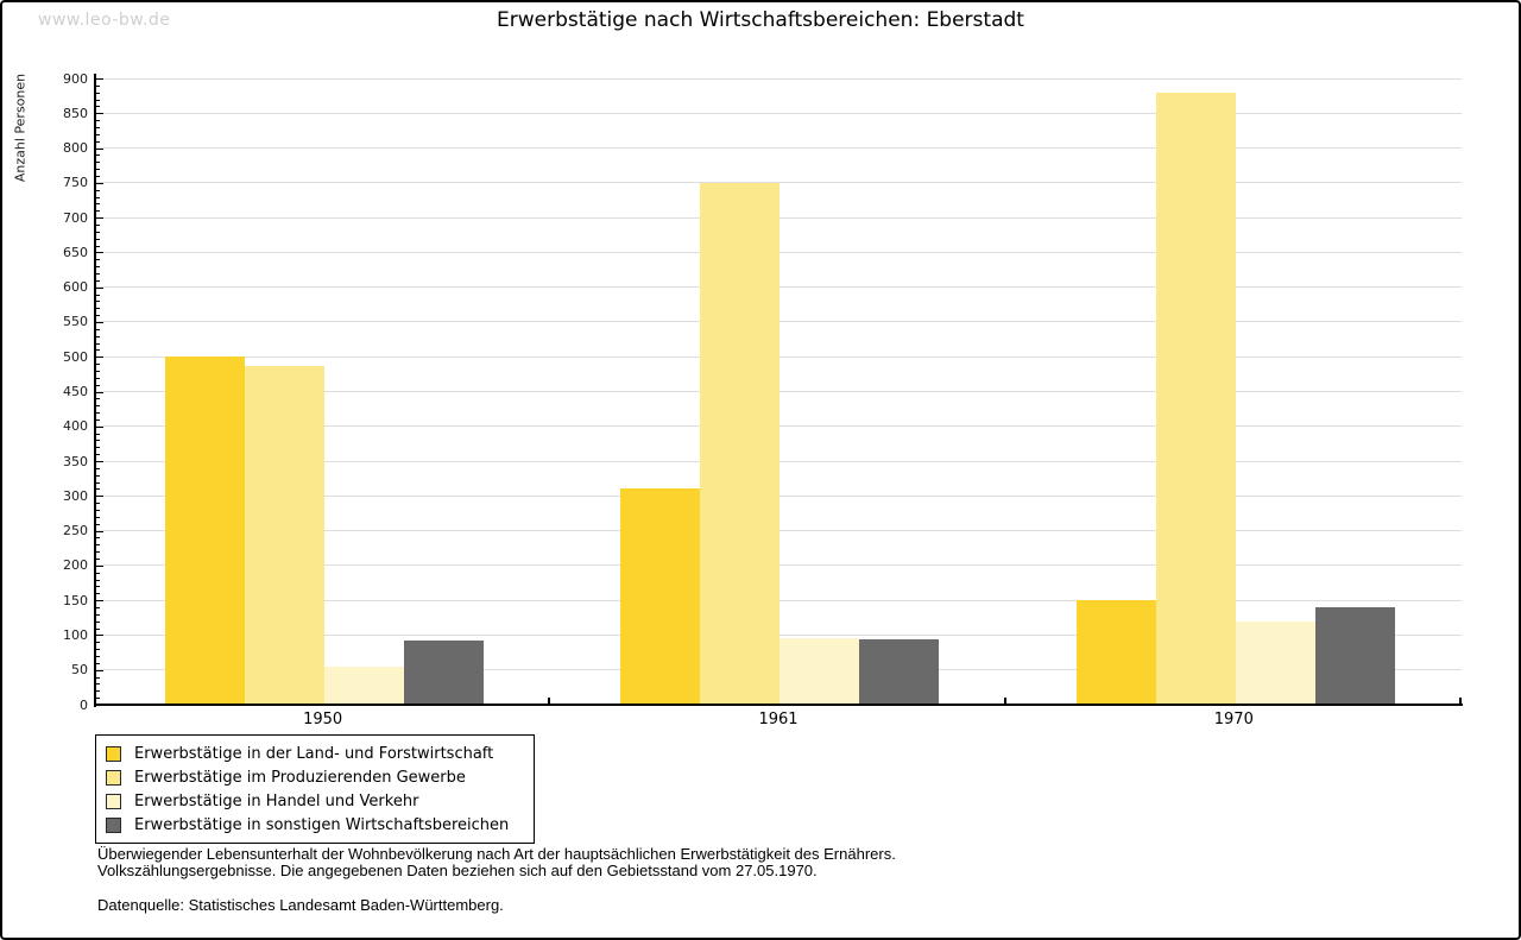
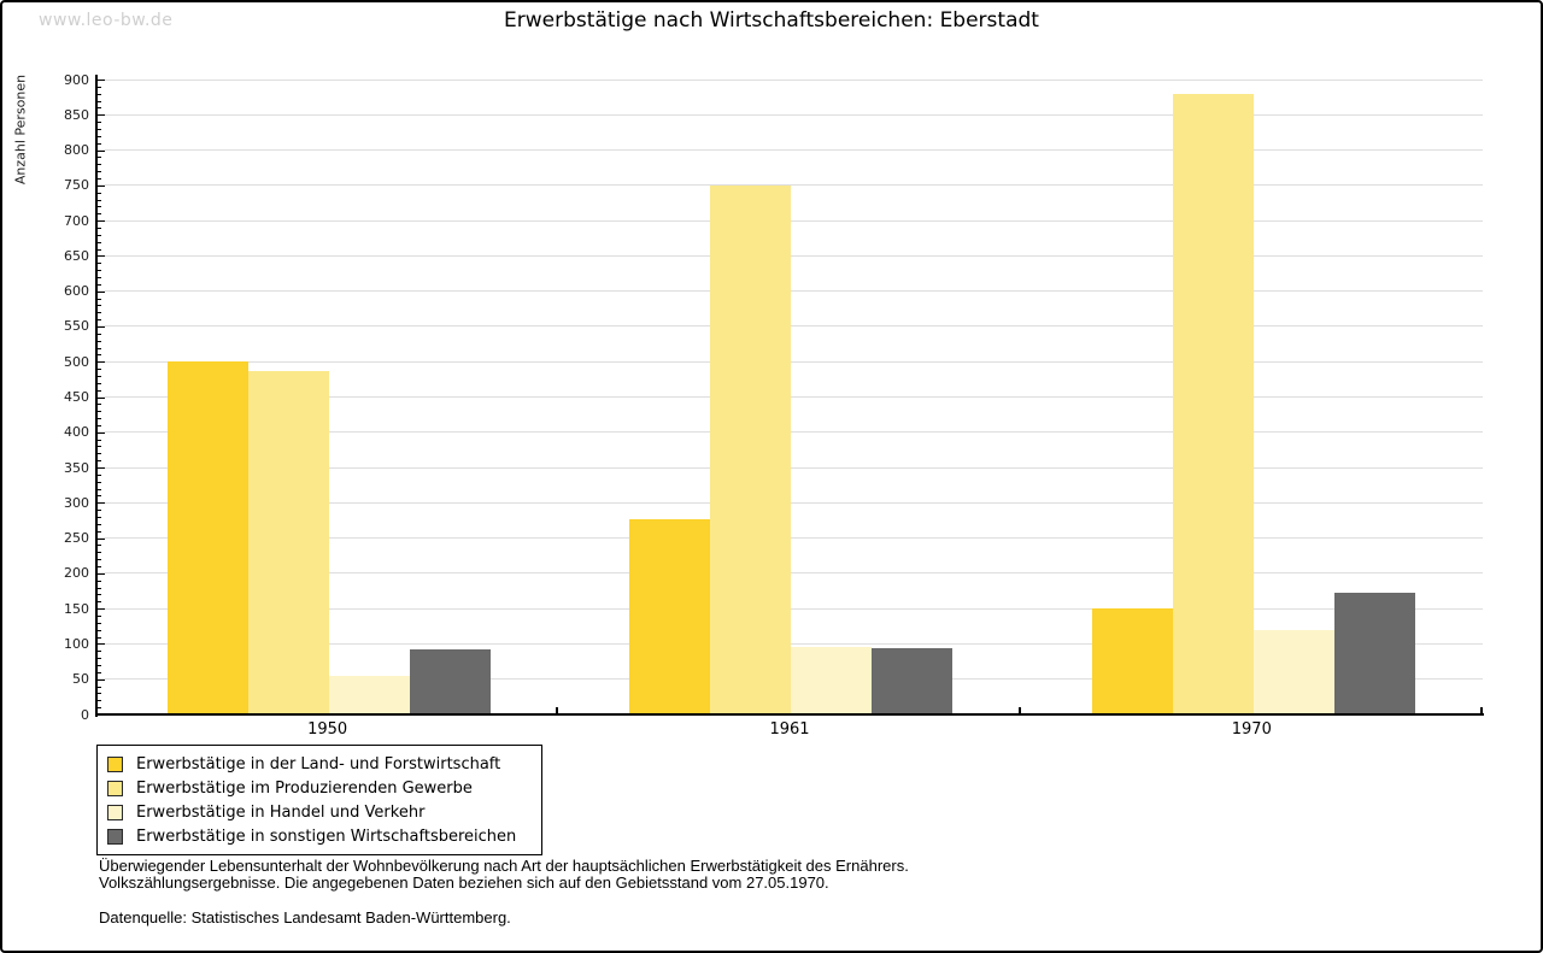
Erwerbstätige in der Land- und Forstwirtschaft/1961: 310 -> 280
Erwerbstätige in sonstigen Wirtschaftsbereichen/1970: 140 -> 170
